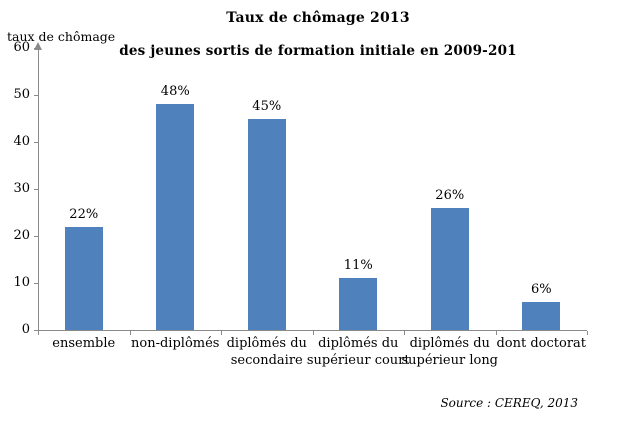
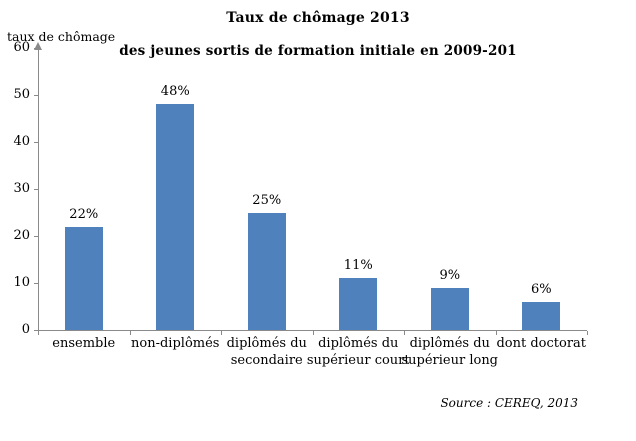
diplômés du secondaire: 45% -> 25%
diplômés du supérieur long: 26% -> 9%
